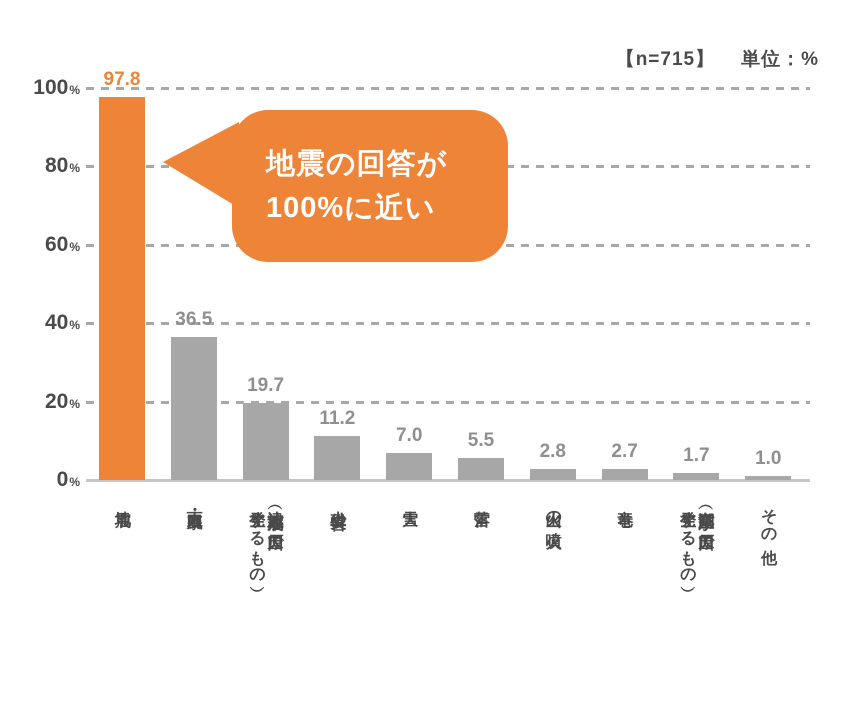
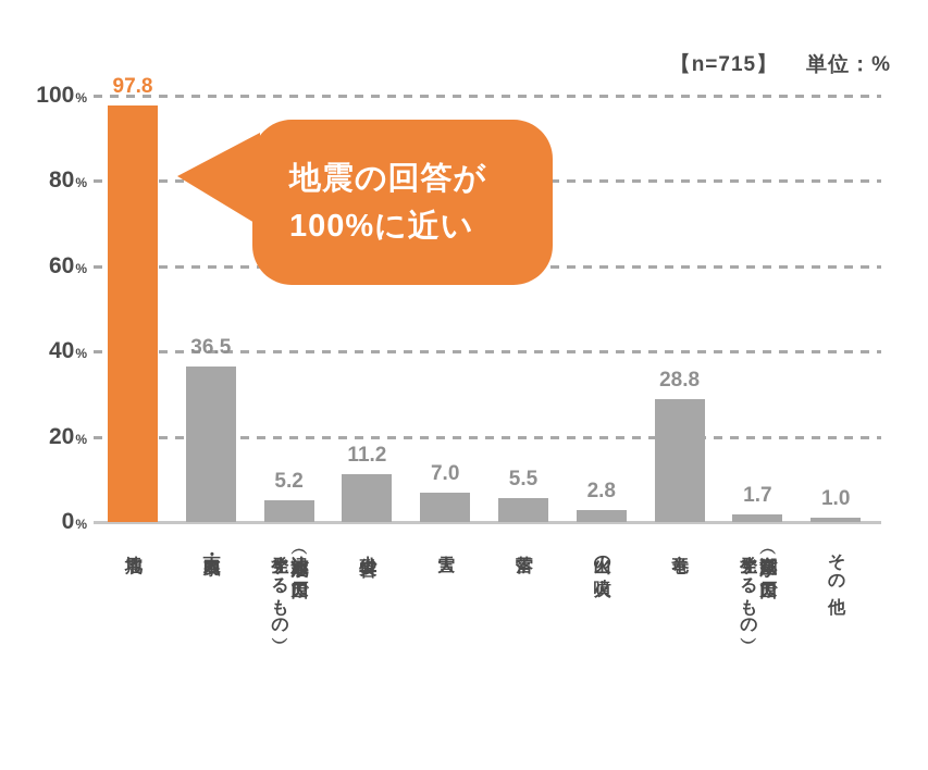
津波（地震が原因で 発生するもの）: 19.7 -> 5.2
竜巻: 2.7 -> 28.8
